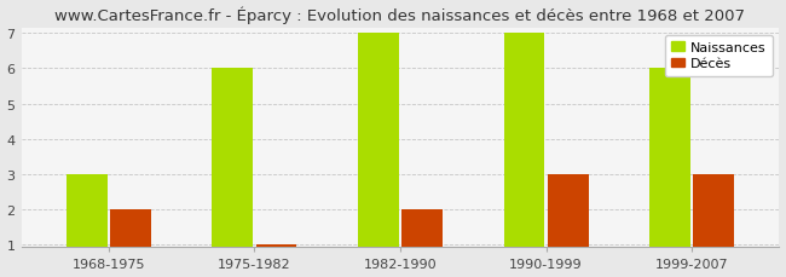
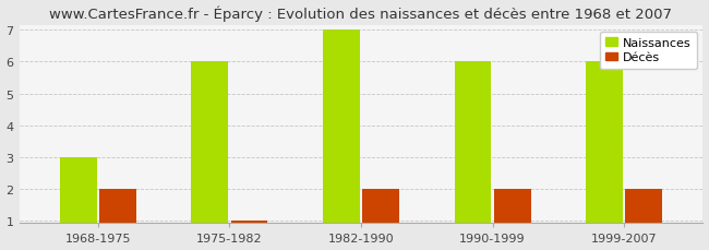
Naissances/1990-1999: 7 -> 6
Décès/1990-1999: 3 -> 2
Décès/1999-2007: 3 -> 2
